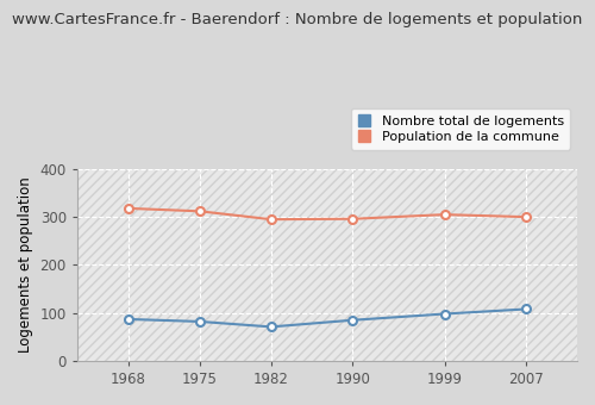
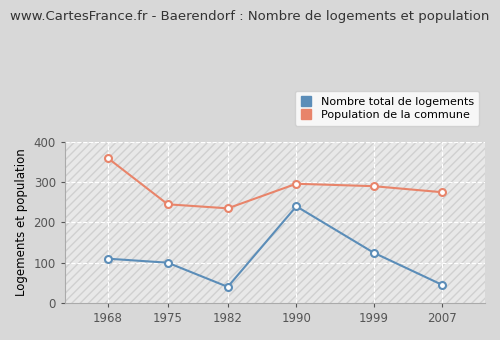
Nombre total de logements/1968: 87 -> 110
Population de la commune/1968: 318 -> 360
Nombre total de logements/1975: 82 -> 100
Population de la commune/1975: 312 -> 245
Nombre total de logements/1982: 71 -> 40
Population de la commune/1982: 295 -> 235
Nombre total de logements/1990: 85 -> 240
Nombre total de logements/1999: 98 -> 125
Population de la commune/1999: 305 -> 290
Nombre total de logements/2007: 108 -> 45
Population de la commune/2007: 300 -> 275
